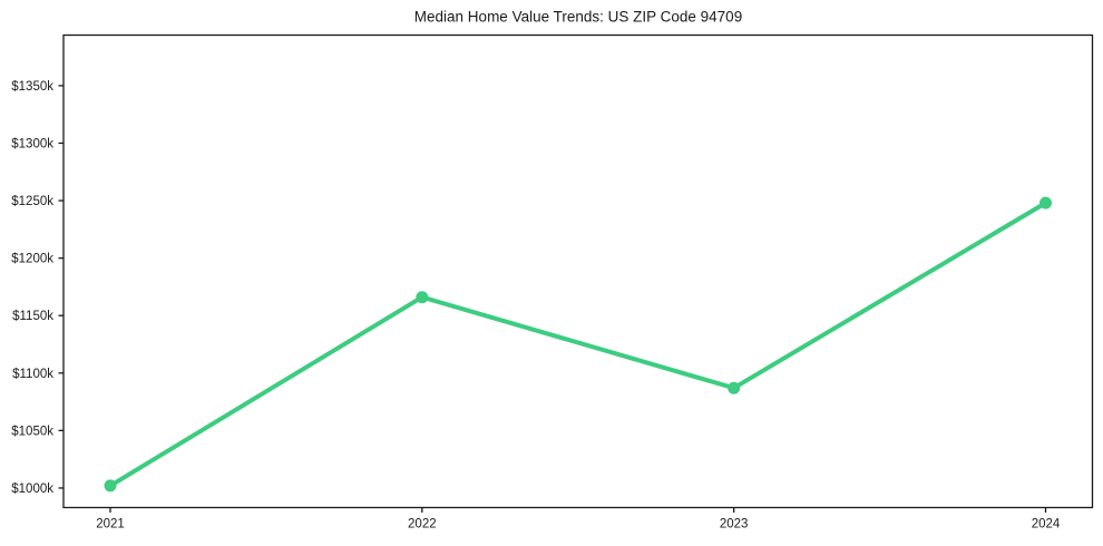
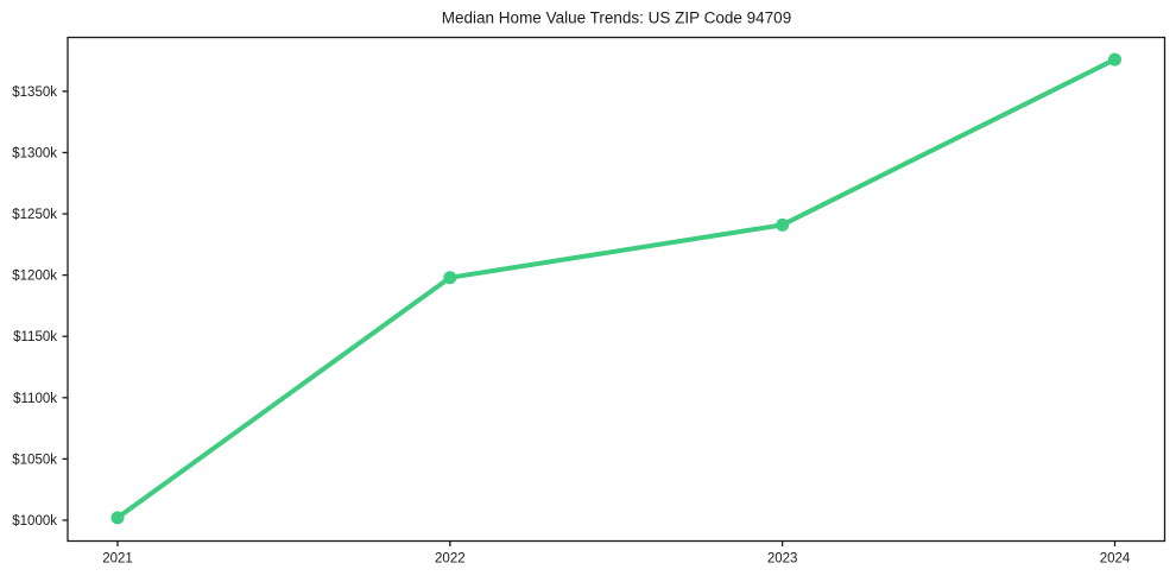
2022: $1166k -> $1198k
2023: $1087k -> $1241k
2024: $1248k -> $1376k
